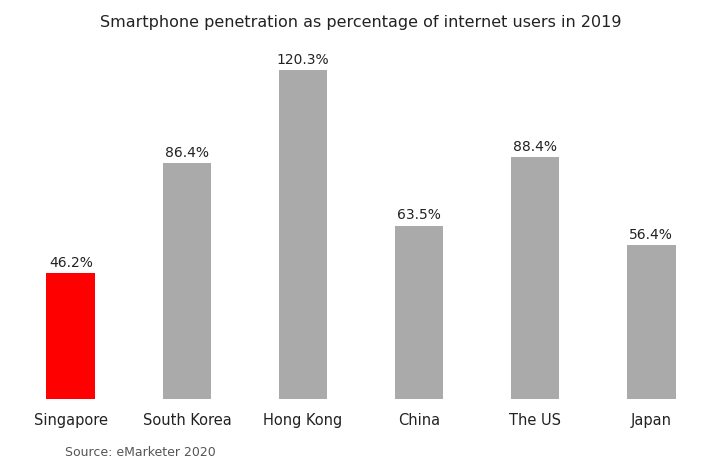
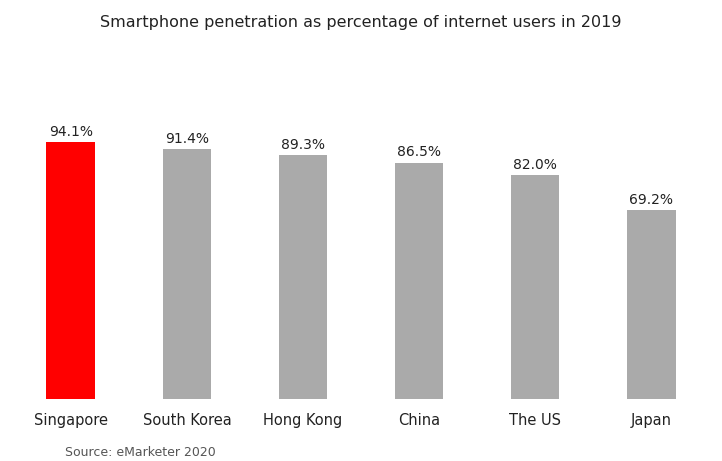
Singapore: 46.2% -> 94.1%
South Korea: 86.4% -> 91.4%
Hong Kong: 120.3% -> 89.3%
China: 63.5% -> 86.5%
The US: 88.4% -> 82.0%
Japan: 56.4% -> 69.2%
